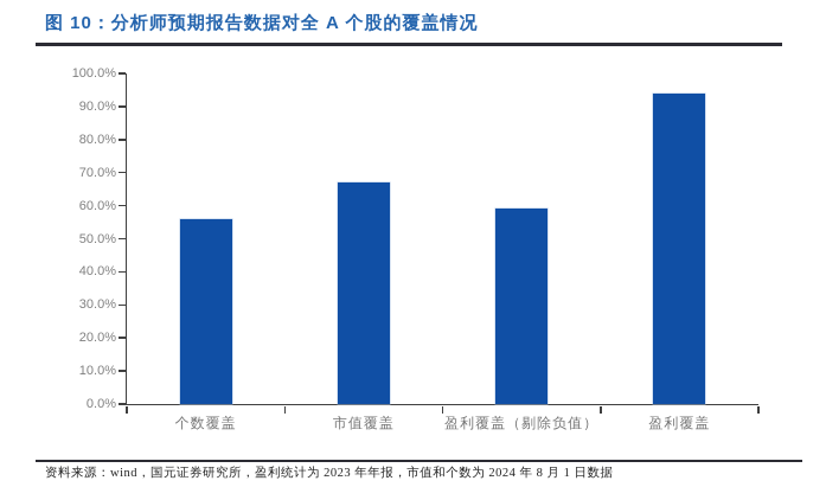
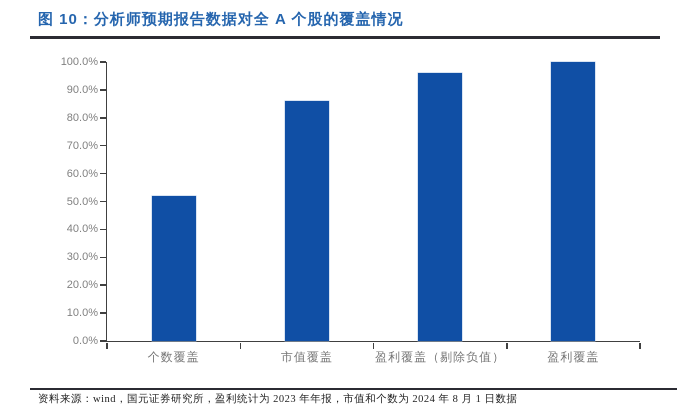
个数覆盖: 56% -> 52%
市值覆盖: 67% -> 86%
盈利覆盖（剔除负值）: 59% -> 96%
盈利覆盖: 94% -> 100%
